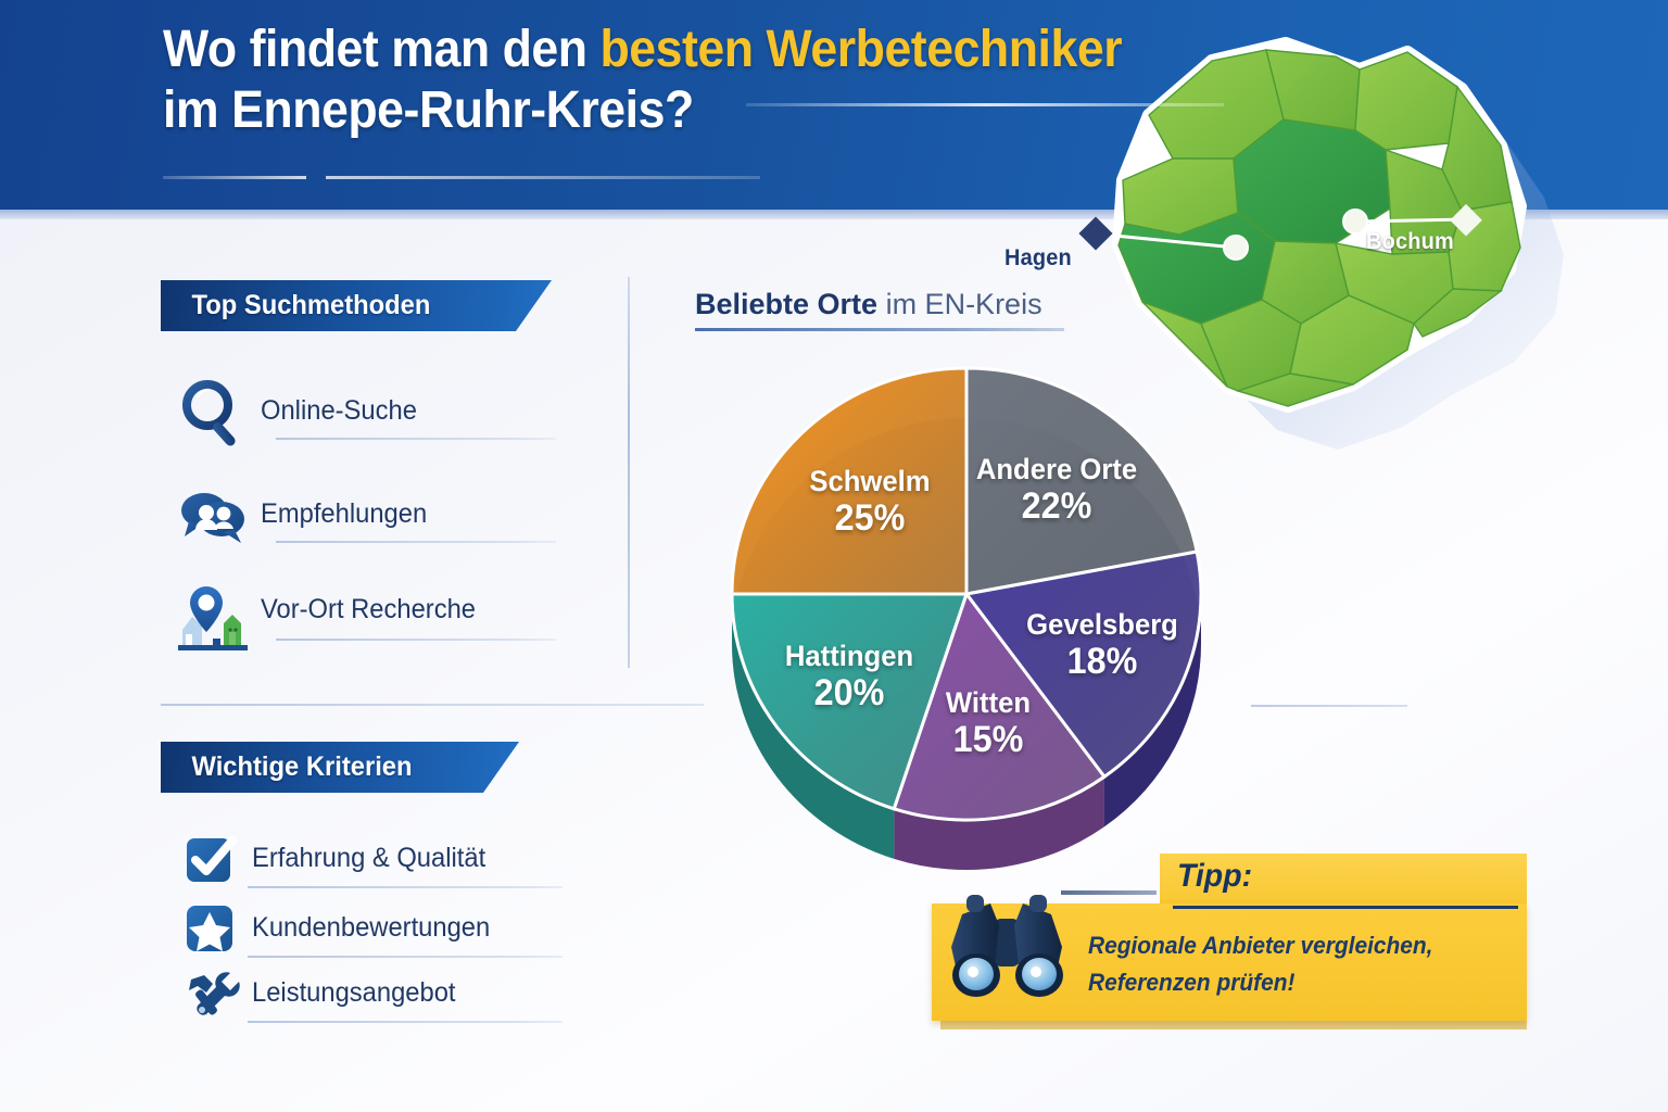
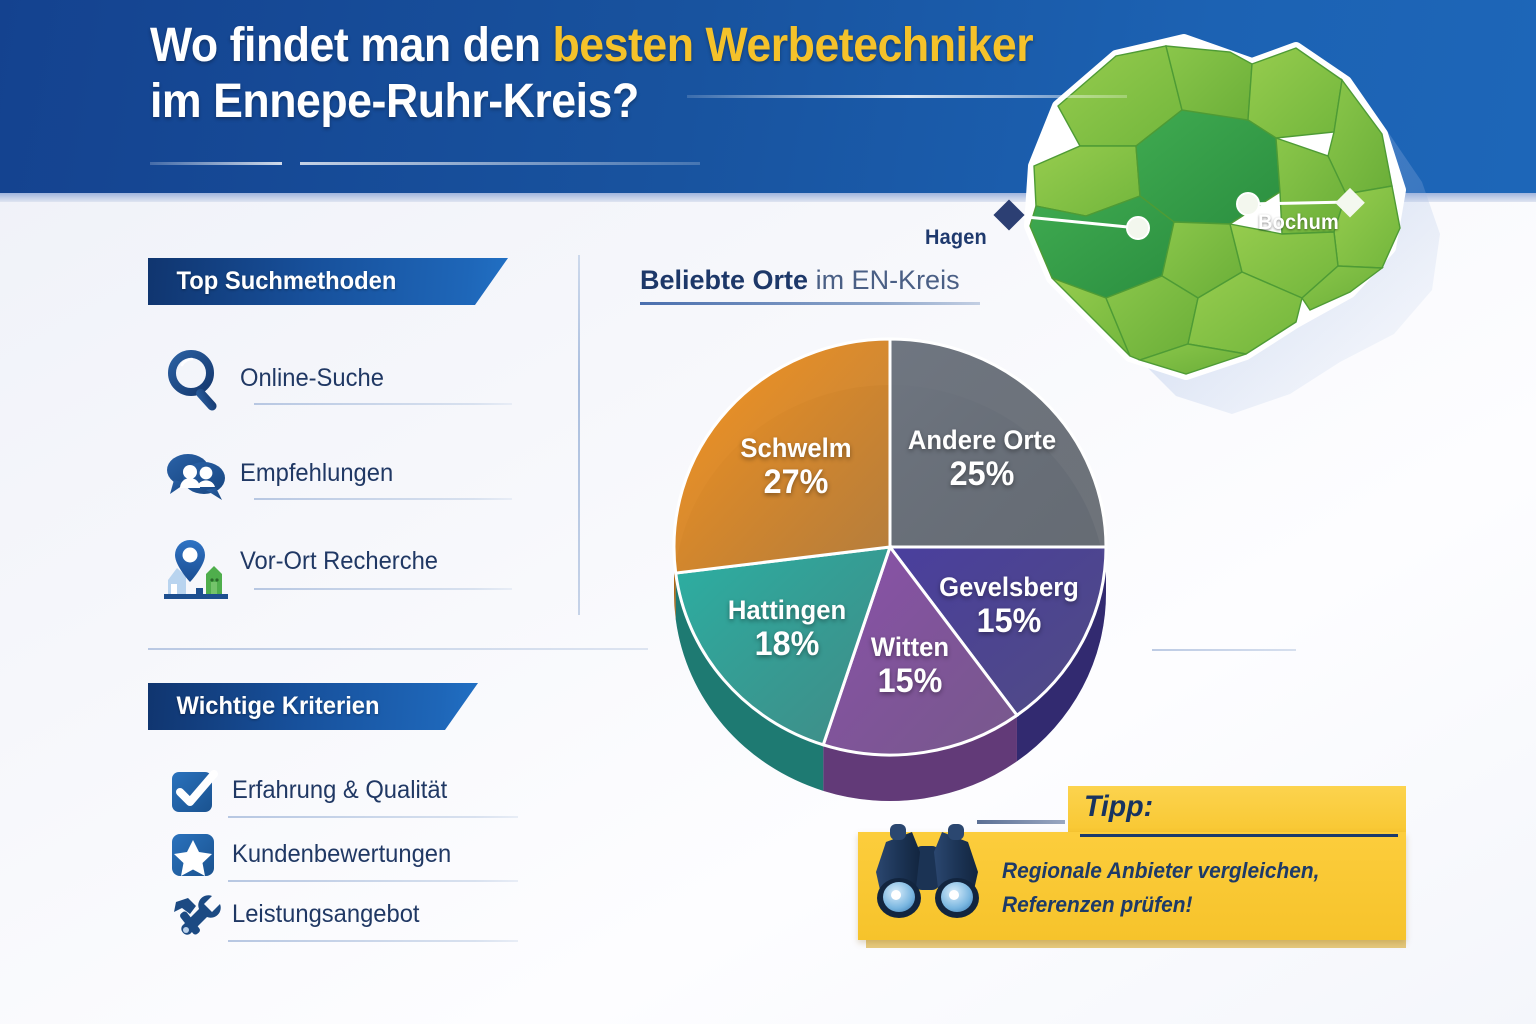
Andere Orte: 22% -> 25%
Gevelsberg: 18% -> 15%
Hattingen: 20% -> 18%
Schwelm: 25% -> 27%
